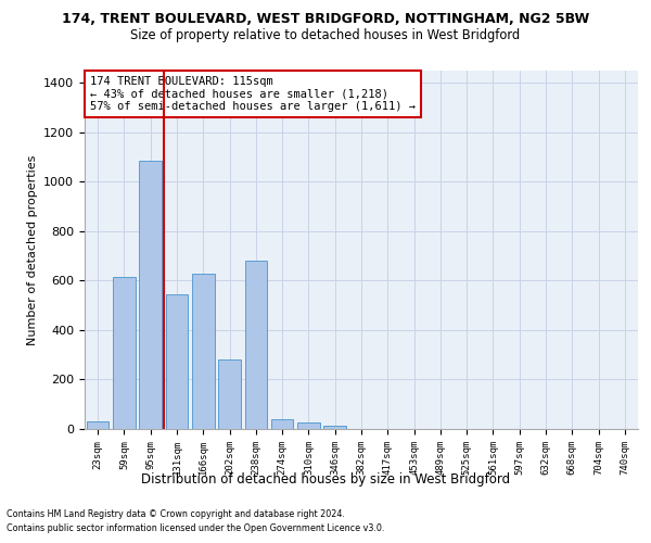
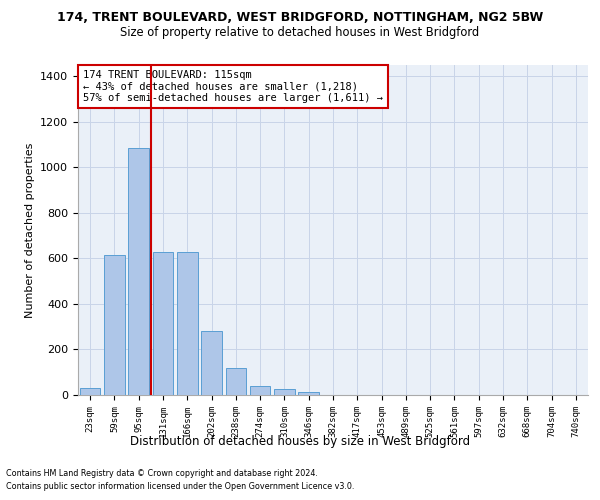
131sqm: 545 -> 630
238sqm: 680 -> 120
